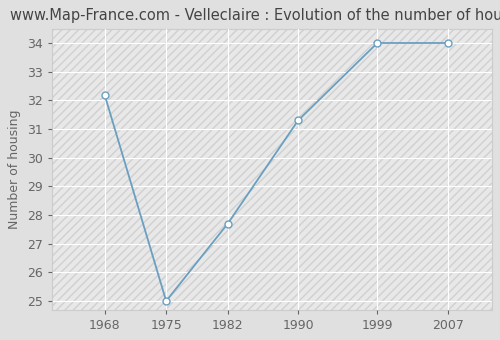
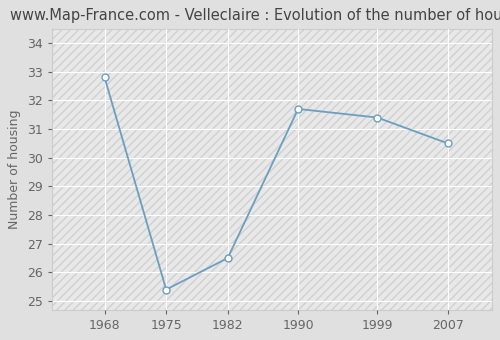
1968: 32.2 -> 32.8
1975: 25.0 -> 25.4
1982: 27.7 -> 26.5
1990: 31.3 -> 31.7
1999: 34.0 -> 31.4
2007: 34.0 -> 30.5
